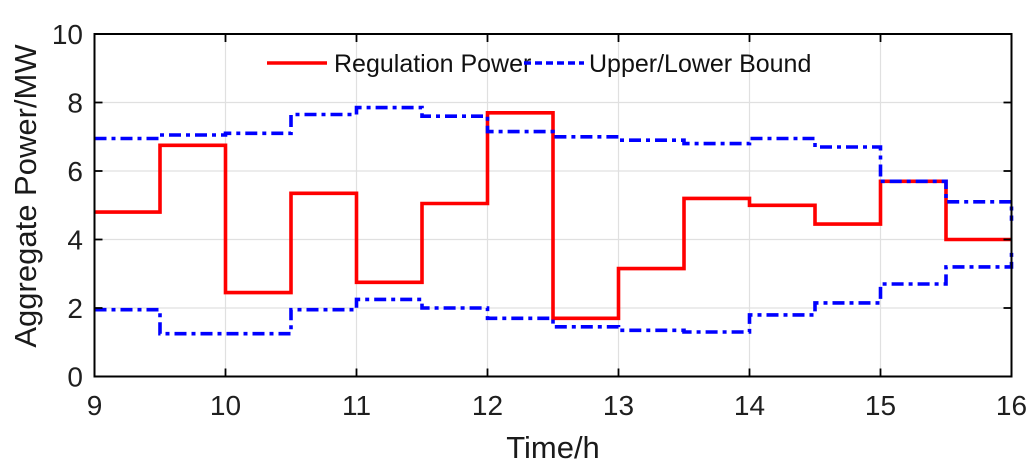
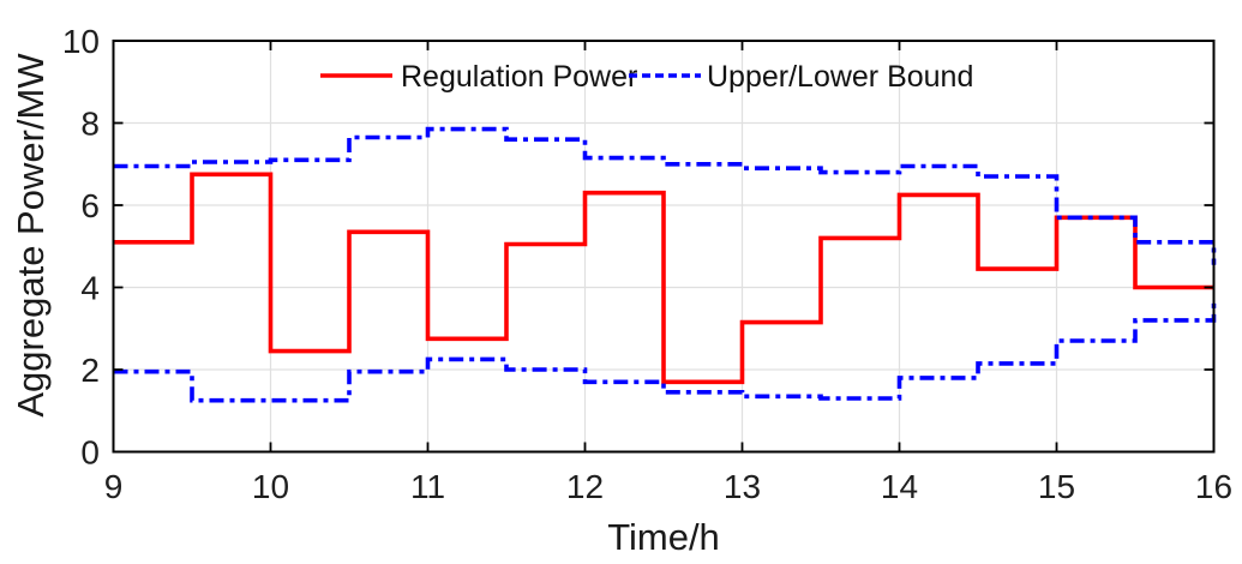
Regulation Power/9: 4.8 -> 5.1
Regulation Power/12: 7.7 -> 6.3
Regulation Power/14: 5.0 -> 6.2
